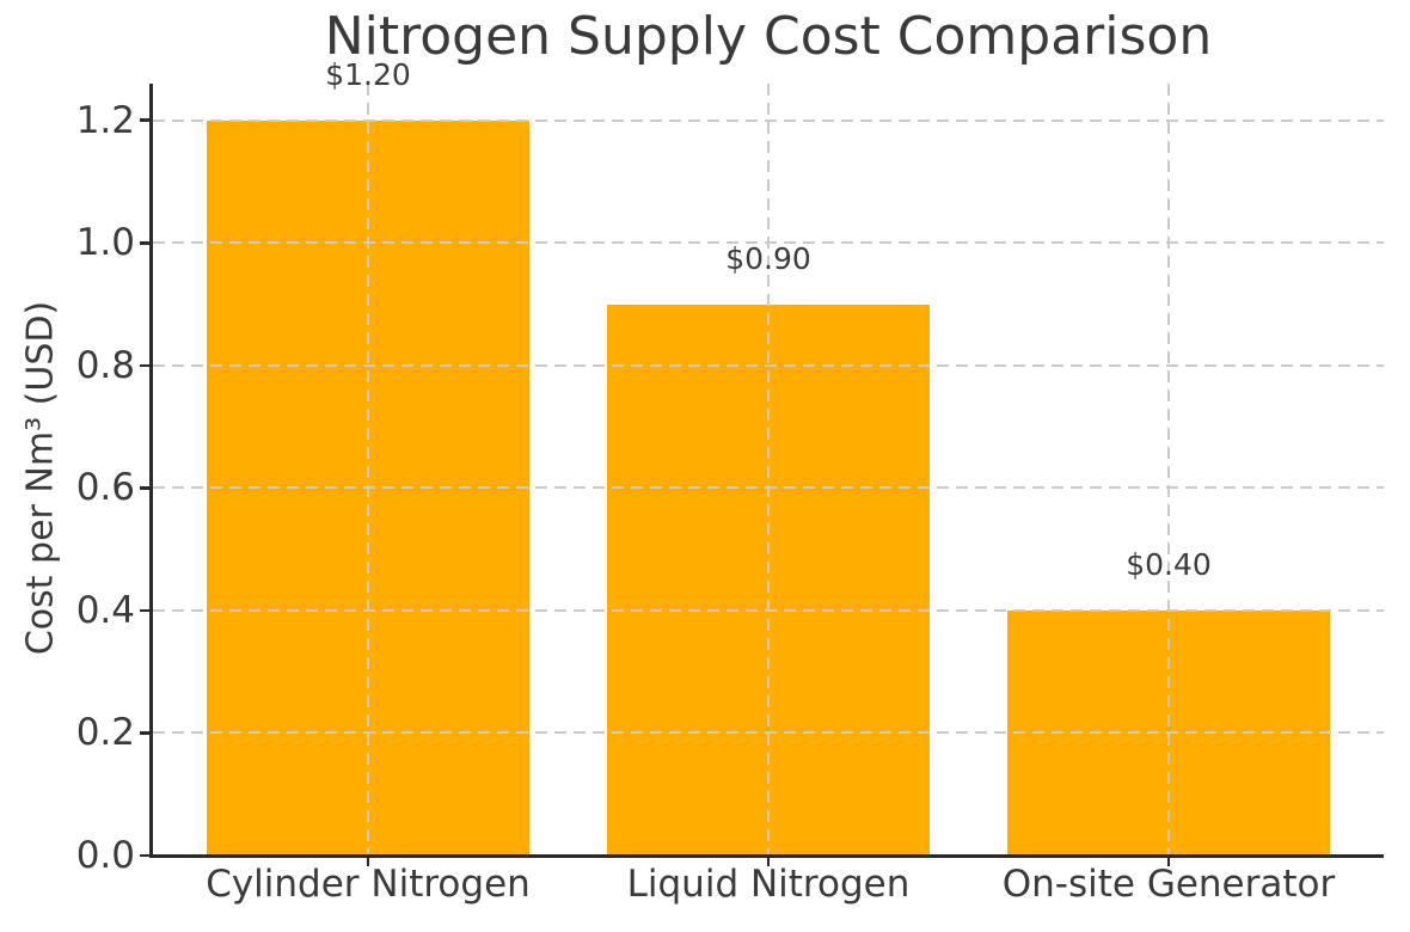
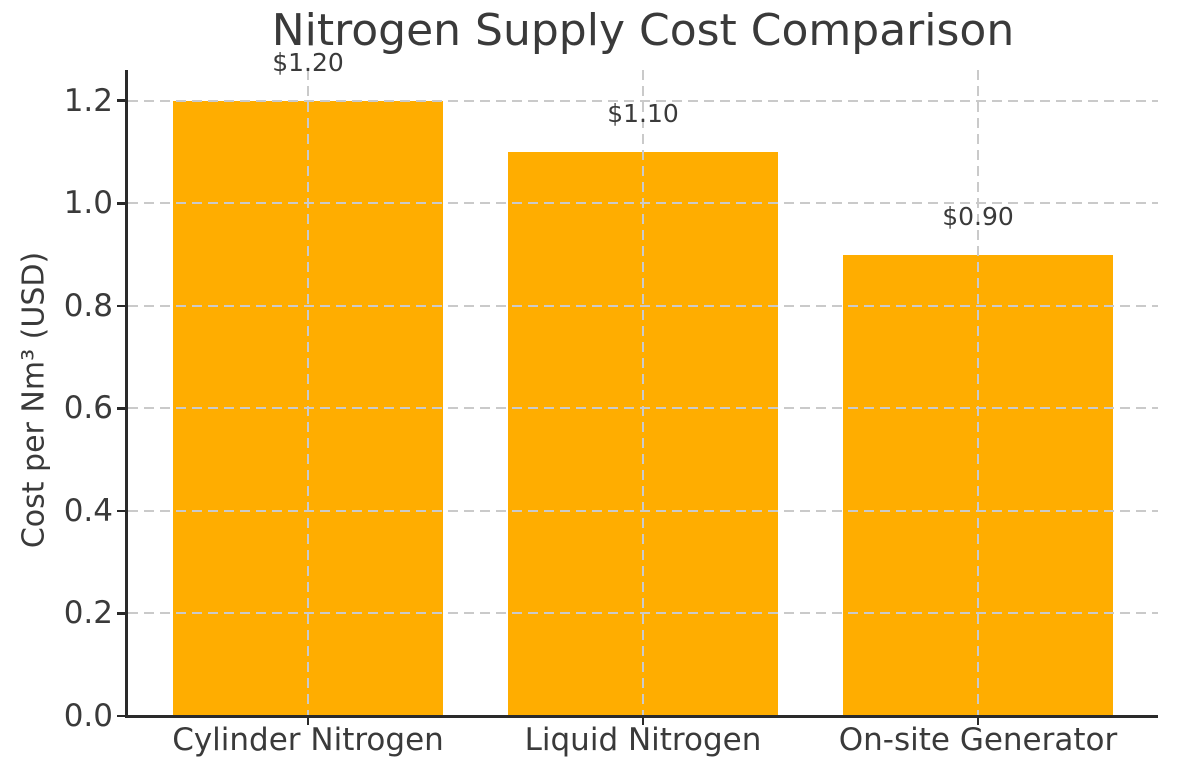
Liquid Nitrogen: $0.90 -> $1.10
On-site Generator: $0.40 -> $0.90
